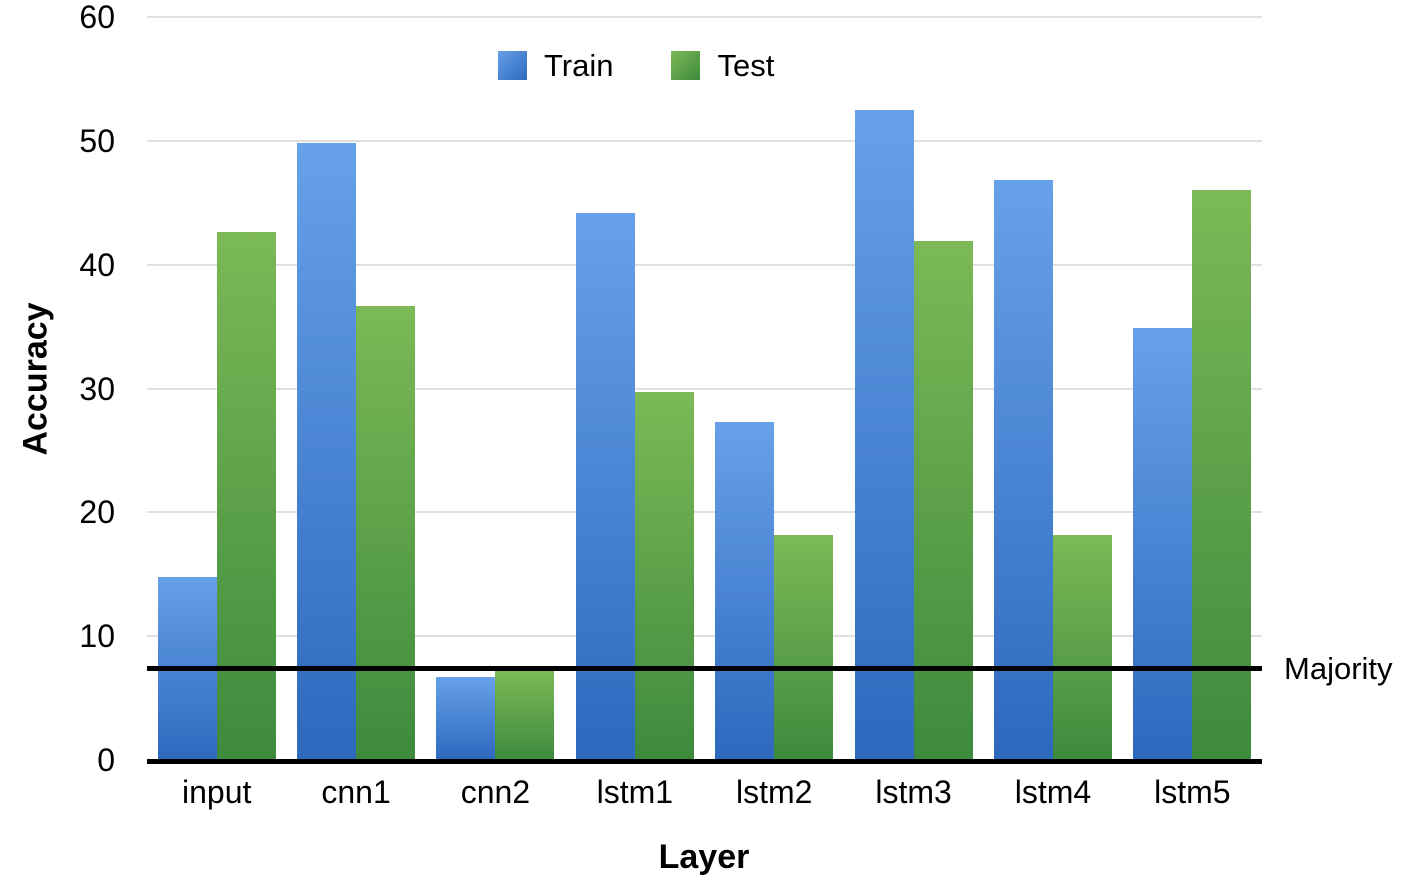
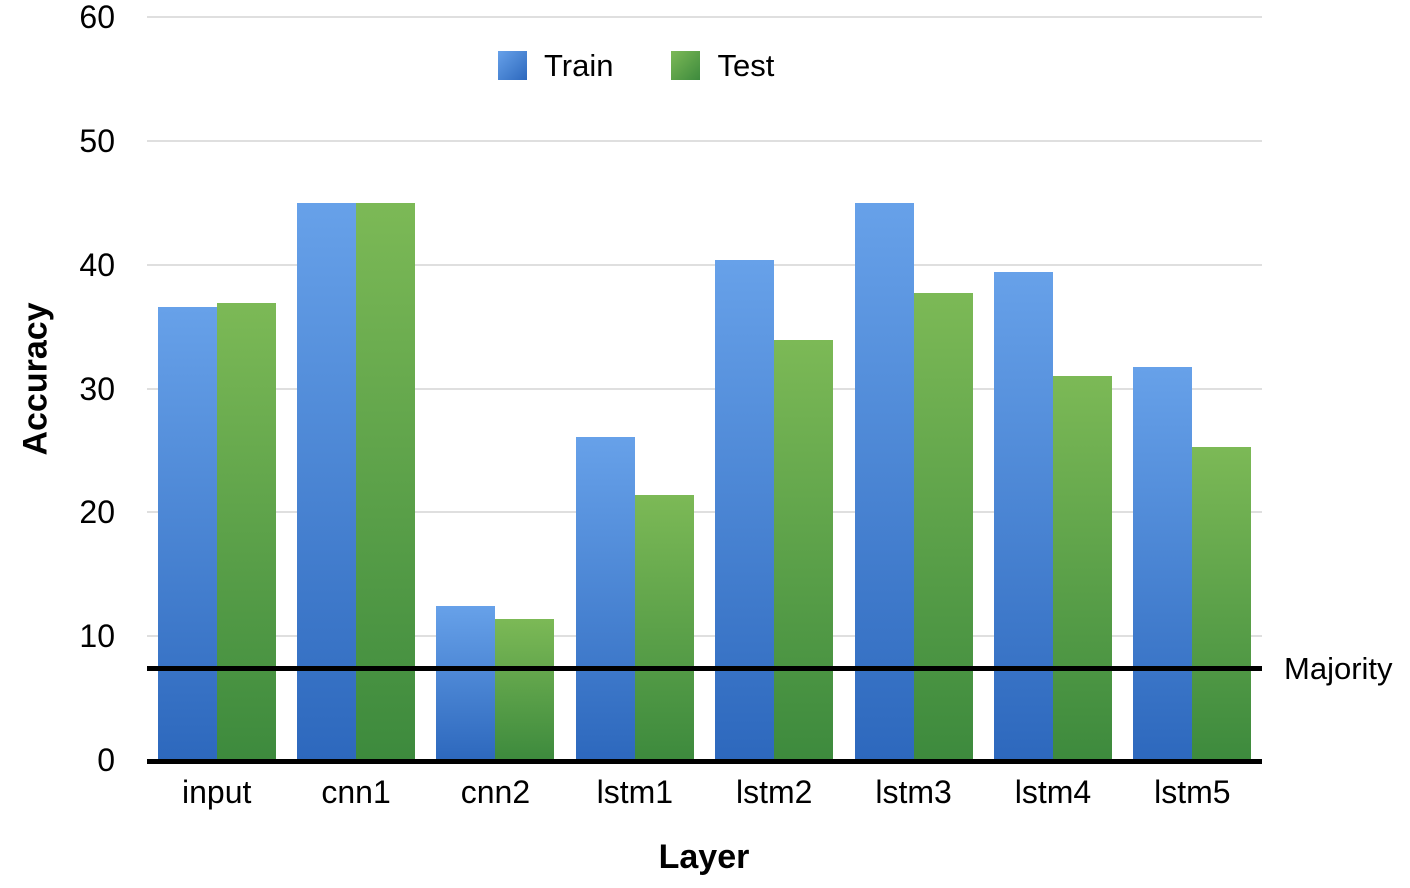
Train/input: 14.8 -> 36.6
Test/input: 42.6 -> 36.9
Train/cnn1: 49.8 -> 45.0
Test/cnn1: 36.7 -> 45.0
Train/cnn2: 6.7 -> 12.4
Test/cnn2: 7.2 -> 11.4
Train/lstm1: 44.2 -> 26.1
Test/lstm1: 29.7 -> 21.4
Train/lstm2: 27.3 -> 40.4
Test/lstm2: 18.2 -> 33.9
Train/lstm3: 52.5 -> 45.0
Test/lstm3: 41.9 -> 37.7
Train/lstm4: 46.8 -> 39.4
Test/lstm4: 18.2 -> 31.0
Train/lstm5: 34.9 -> 31.7
Test/lstm5: 46.0 -> 25.3
